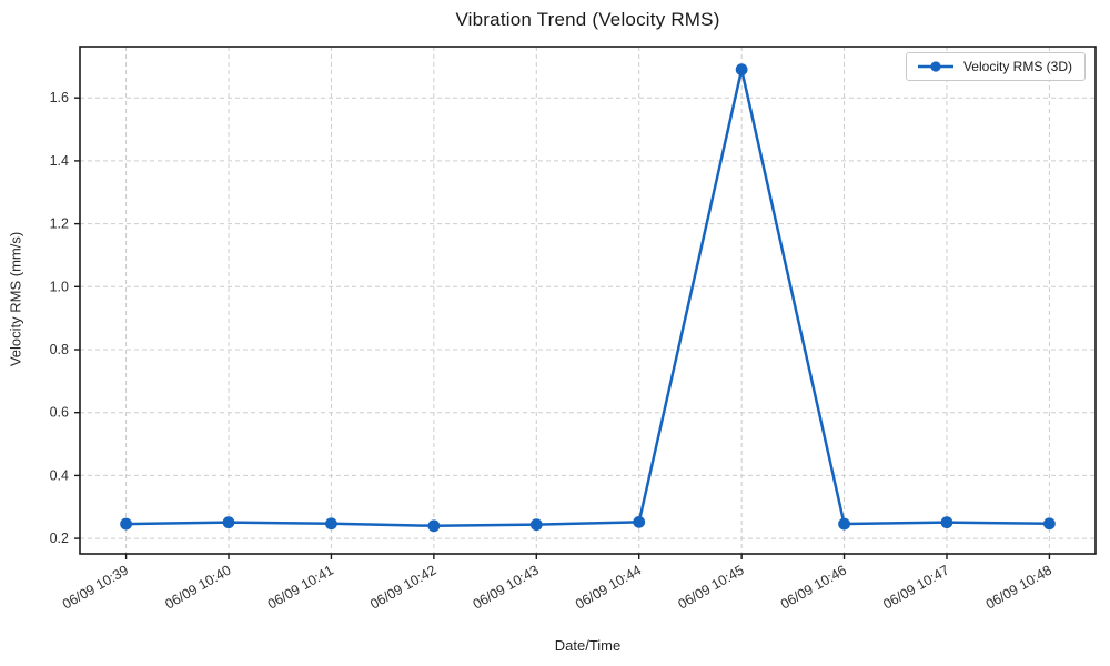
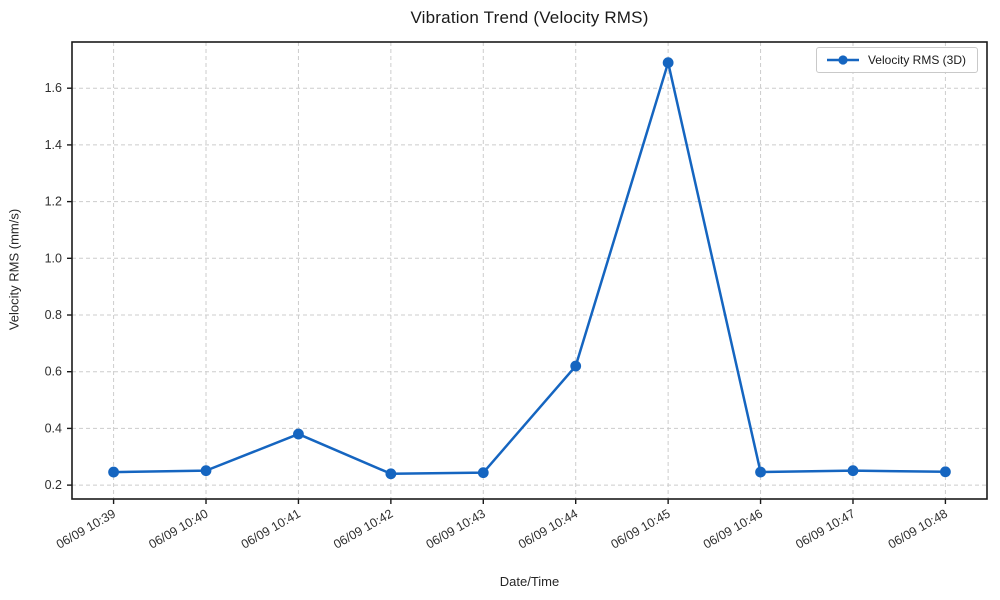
06/09 10:41: 0.25 -> 0.38
06/09 10:44: 0.25 -> 0.62
